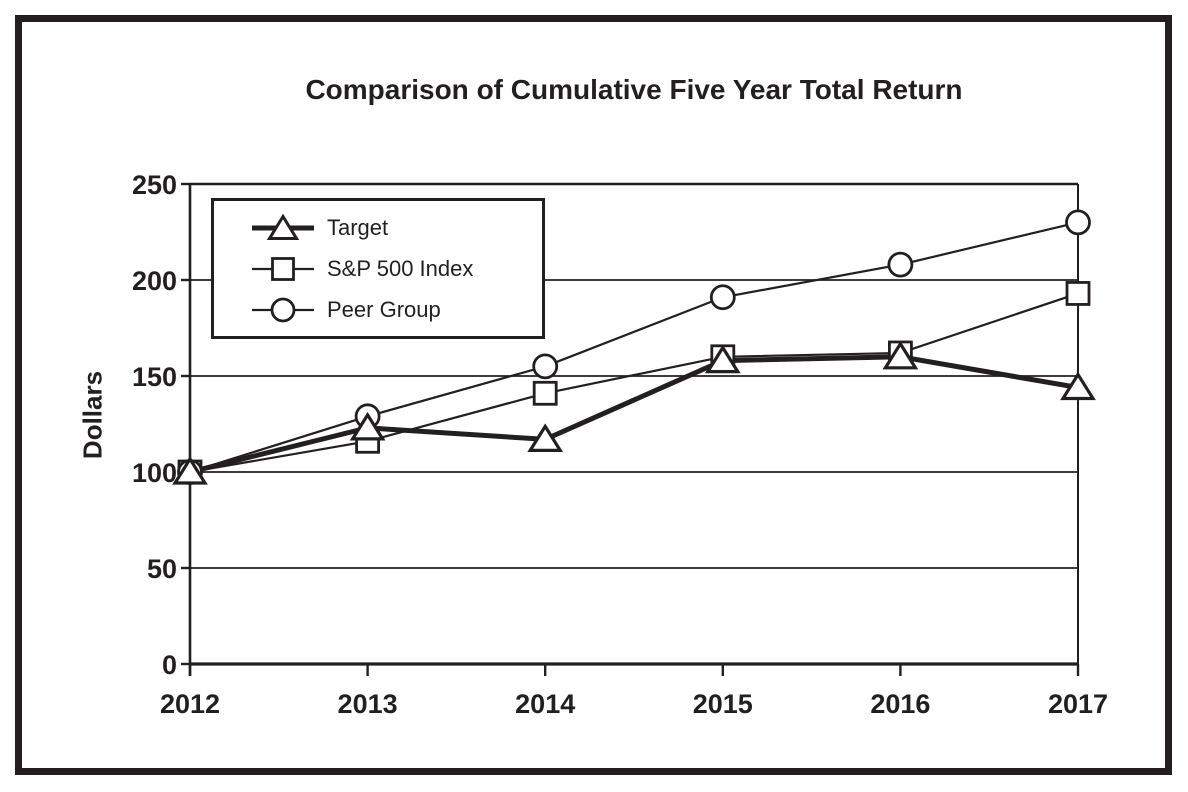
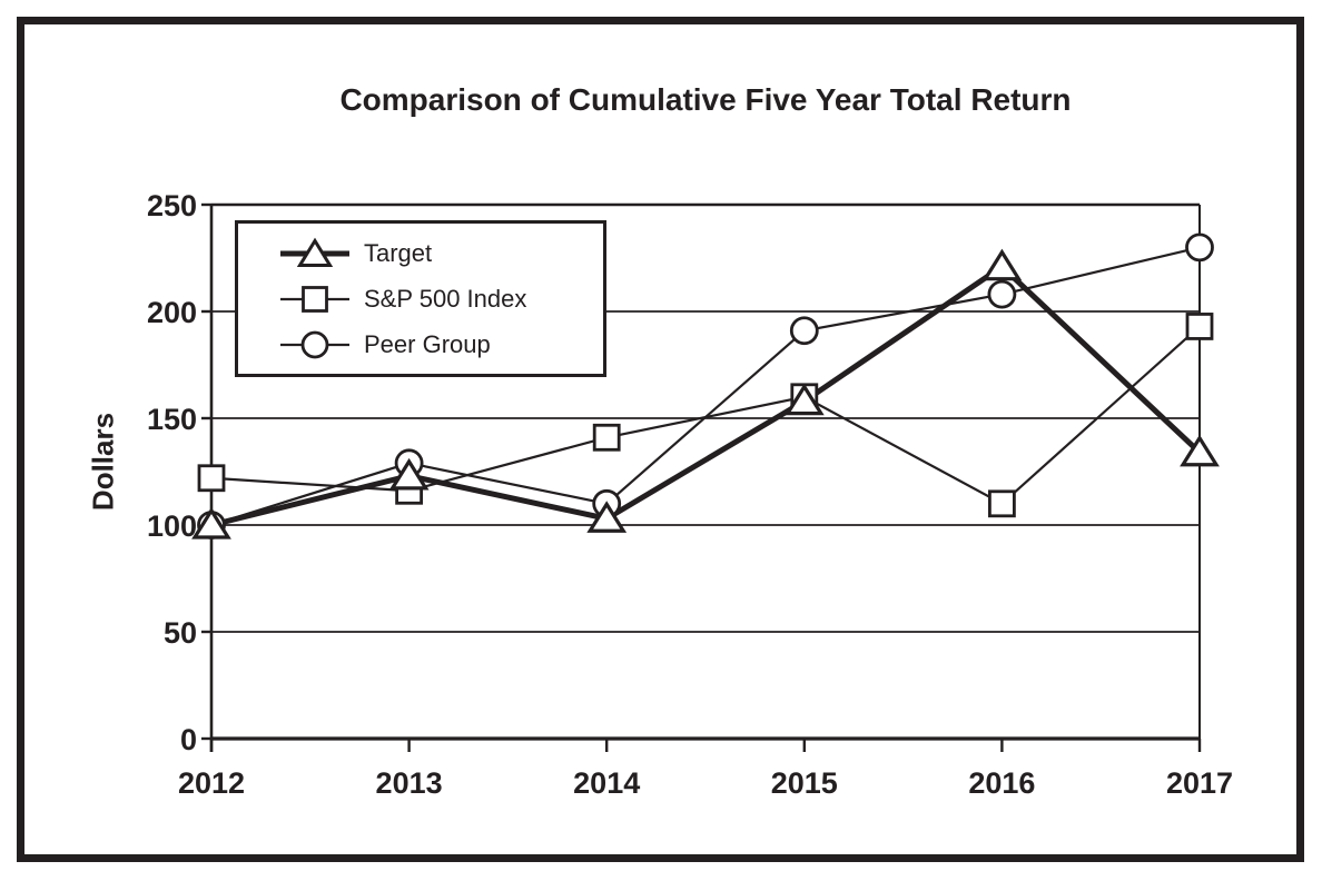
S&P 500 Index/2012: 100 -> 122
Target/2014: 117 -> 103
Peer Group/2014: 155 -> 110
Target/2016: 160 -> 221
S&P 500 Index/2016: 162 -> 110
Target/2017: 144 -> 134
